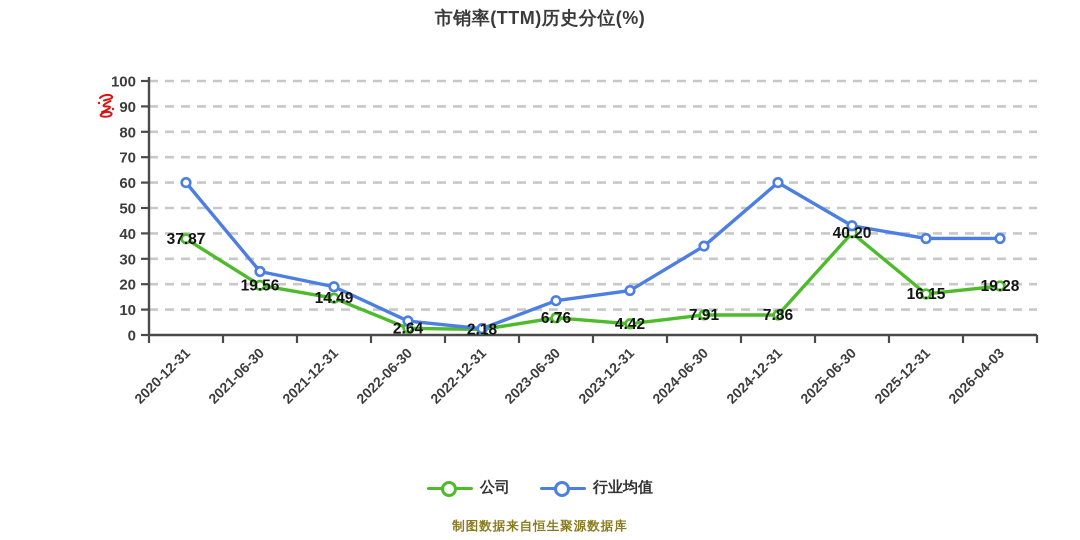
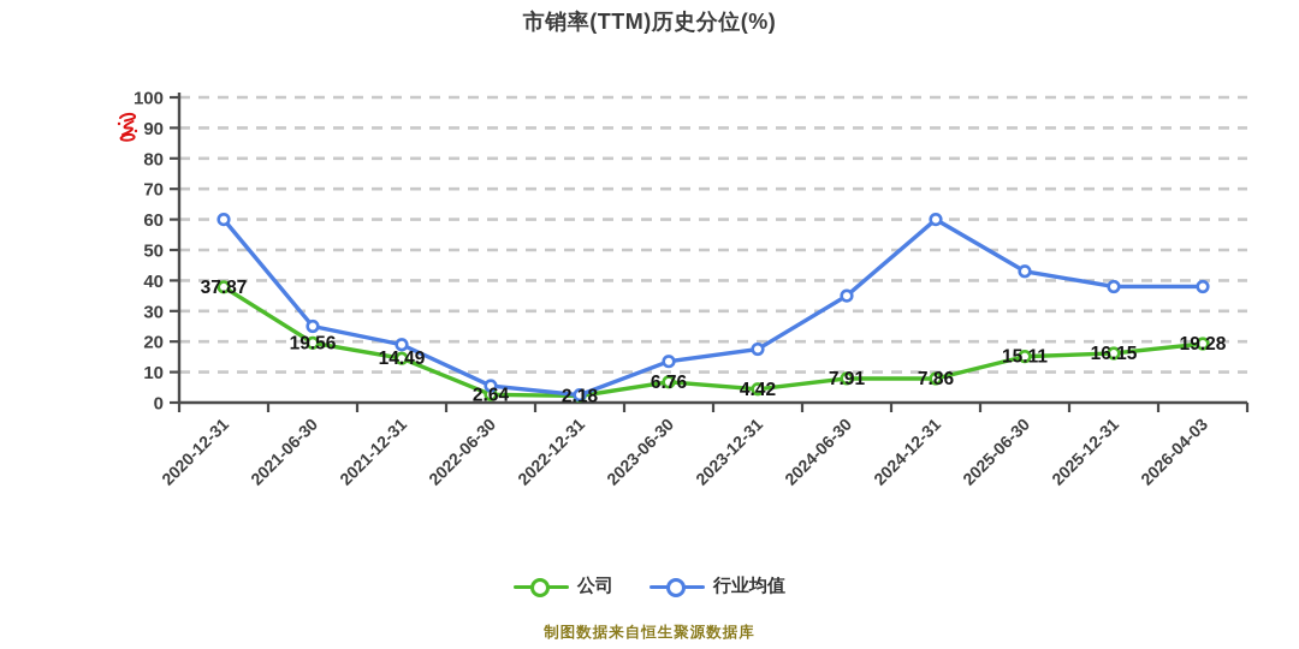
公司/2025-06-30: 40.20 -> 15.11
